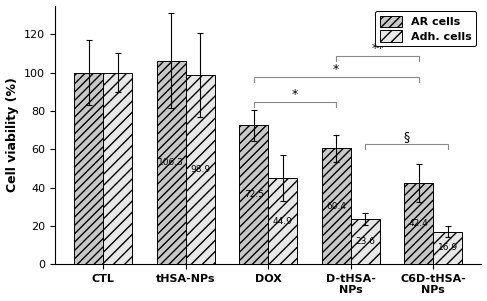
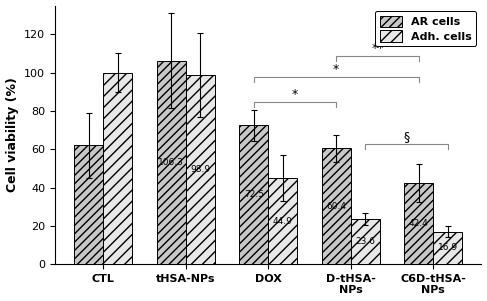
AR cells/CTL: 100 -> 62
